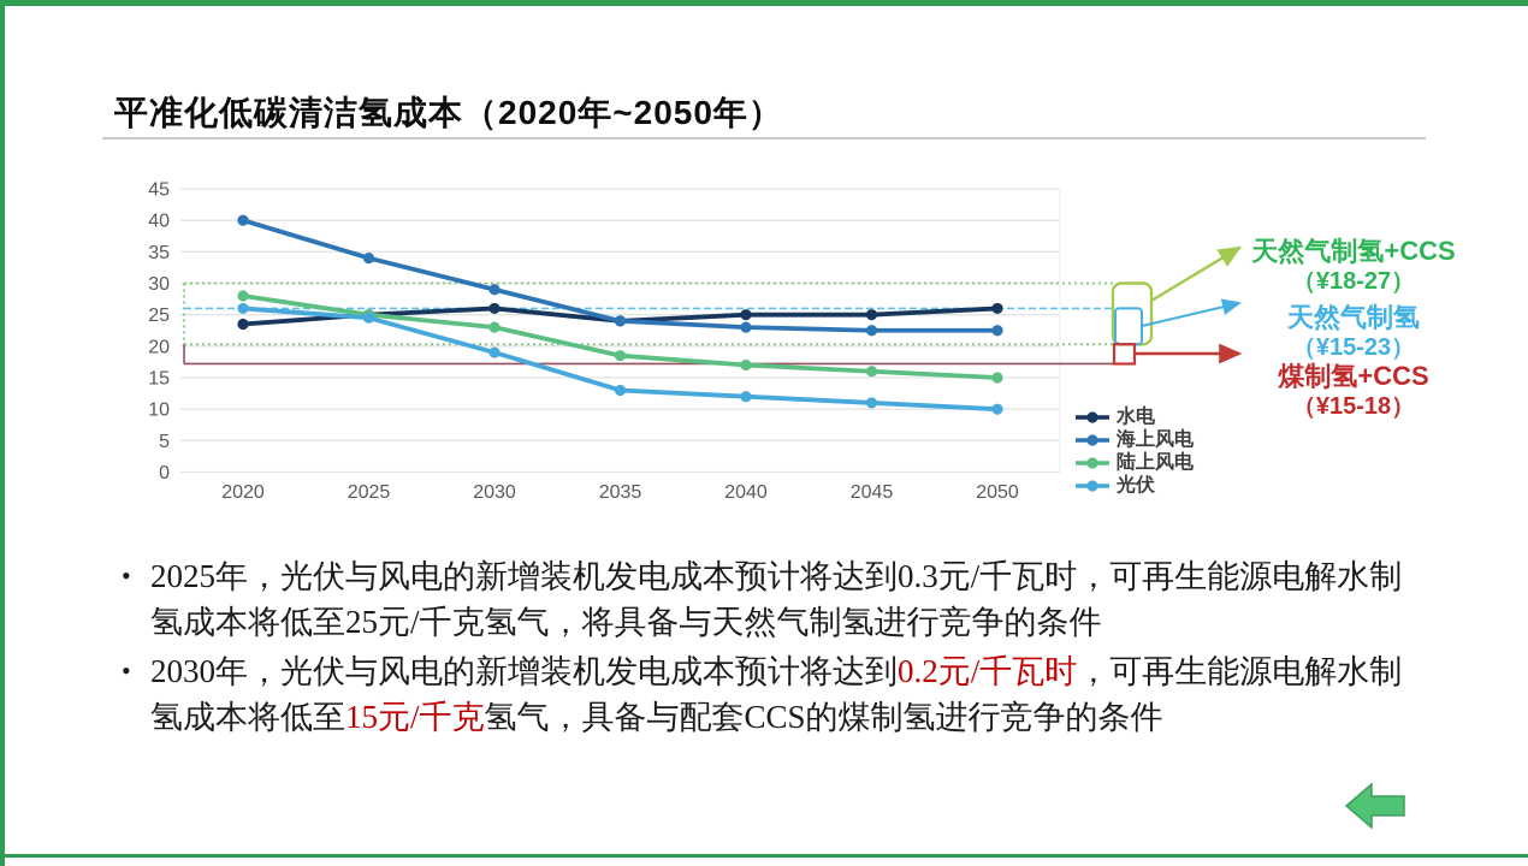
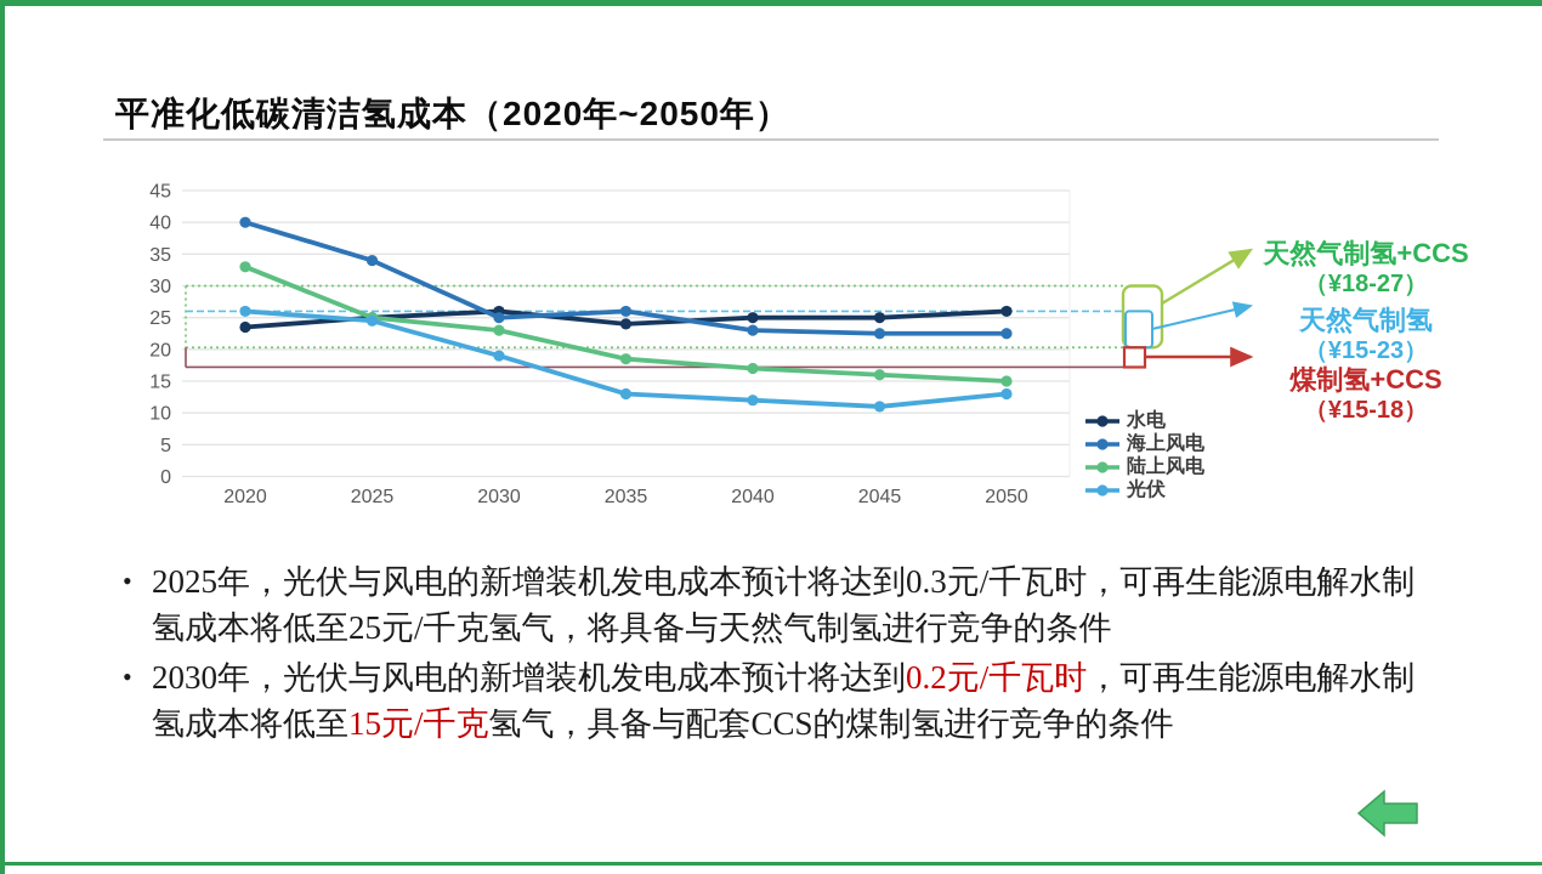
陆上风电/2020: 28 -> 33
海上风电/2030: 29 -> 25
海上风电/2035: 24 -> 26
光伏/2050: 10 -> 13
